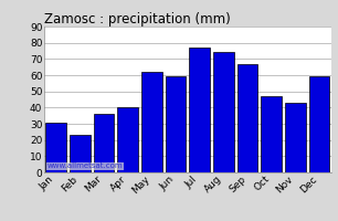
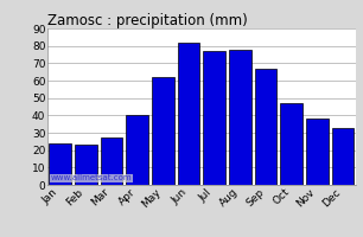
Jan: 31 -> 24
Mar: 36 -> 27
Jun: 59 -> 82
Aug: 74 -> 78
Nov: 43 -> 38
Dec: 59 -> 33
